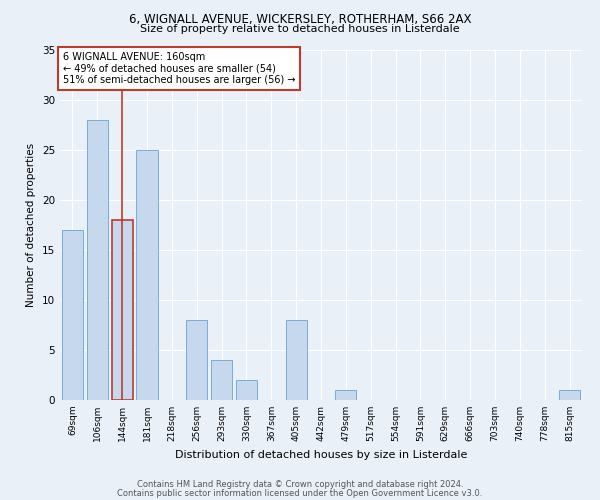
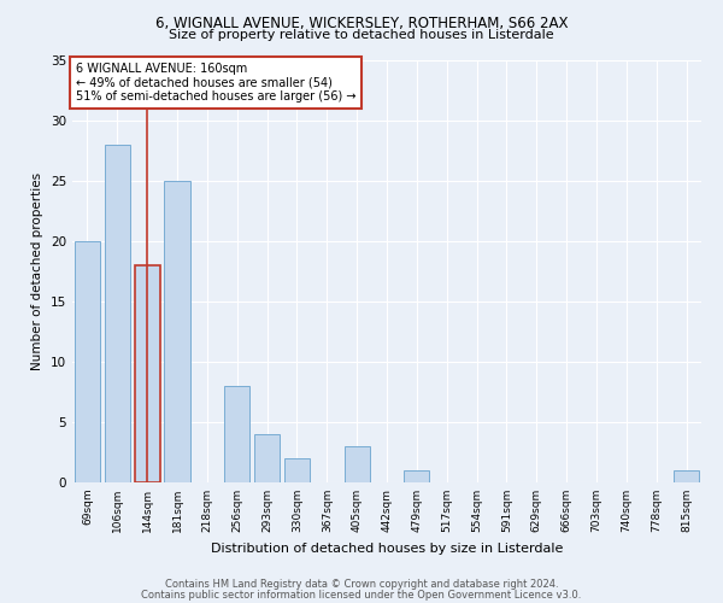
69sqm: 17 -> 20
405sqm: 8 -> 3
